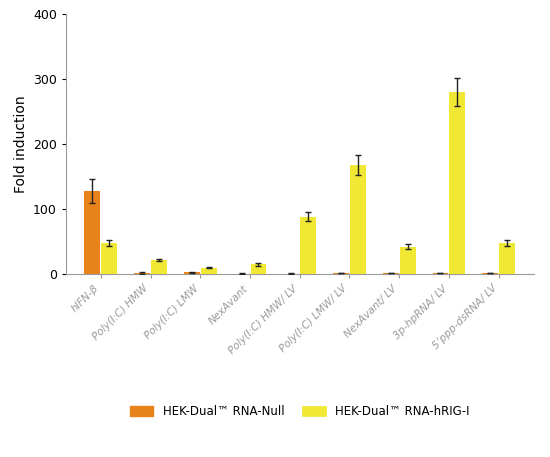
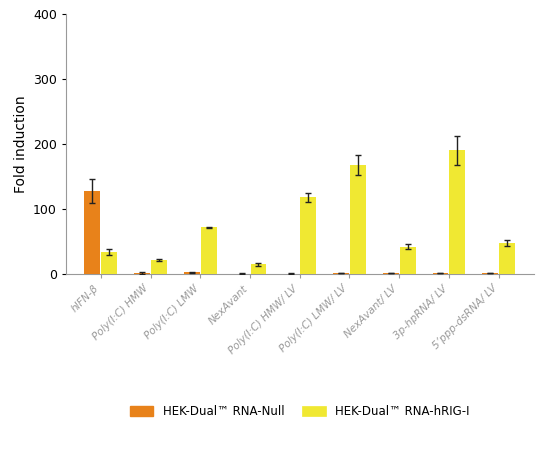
HEK-Dual™ RNA-hRIG-I/hIFN-β: 48 -> 34
HEK-Dual™ RNA-hRIG-I/Poly(I:C) LMW: 10 -> 72
HEK-Dual™ RNA-hRIG-I/Poly(I:C) HMW/ LV: 88 -> 118
HEK-Dual™ RNA-hRIG-I/3p-hpRNA/ LV: 280 -> 190
